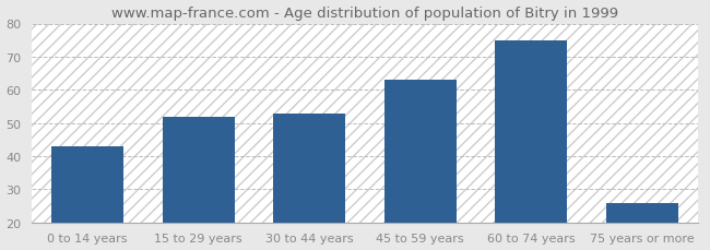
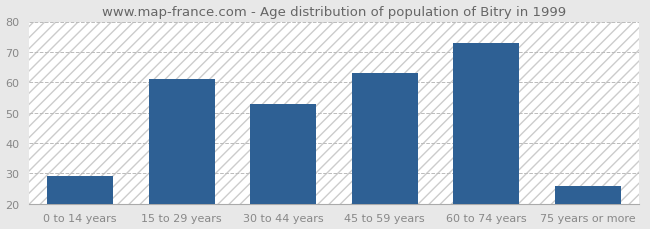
0 to 14 years: 43 -> 29
15 to 29 years: 52 -> 61
60 to 74 years: 75 -> 73
